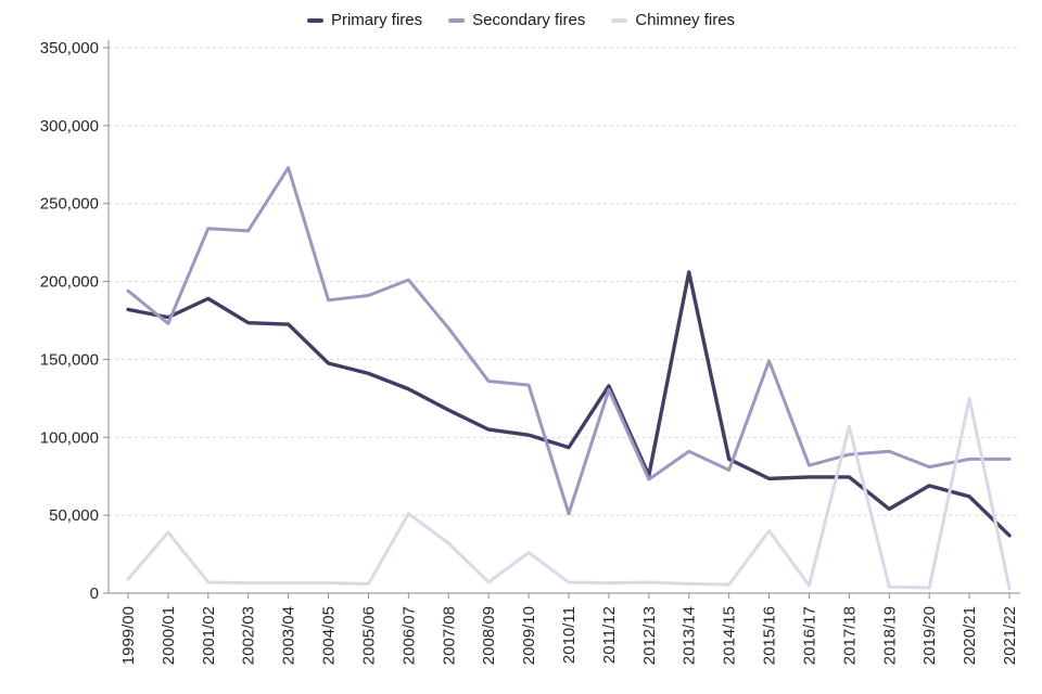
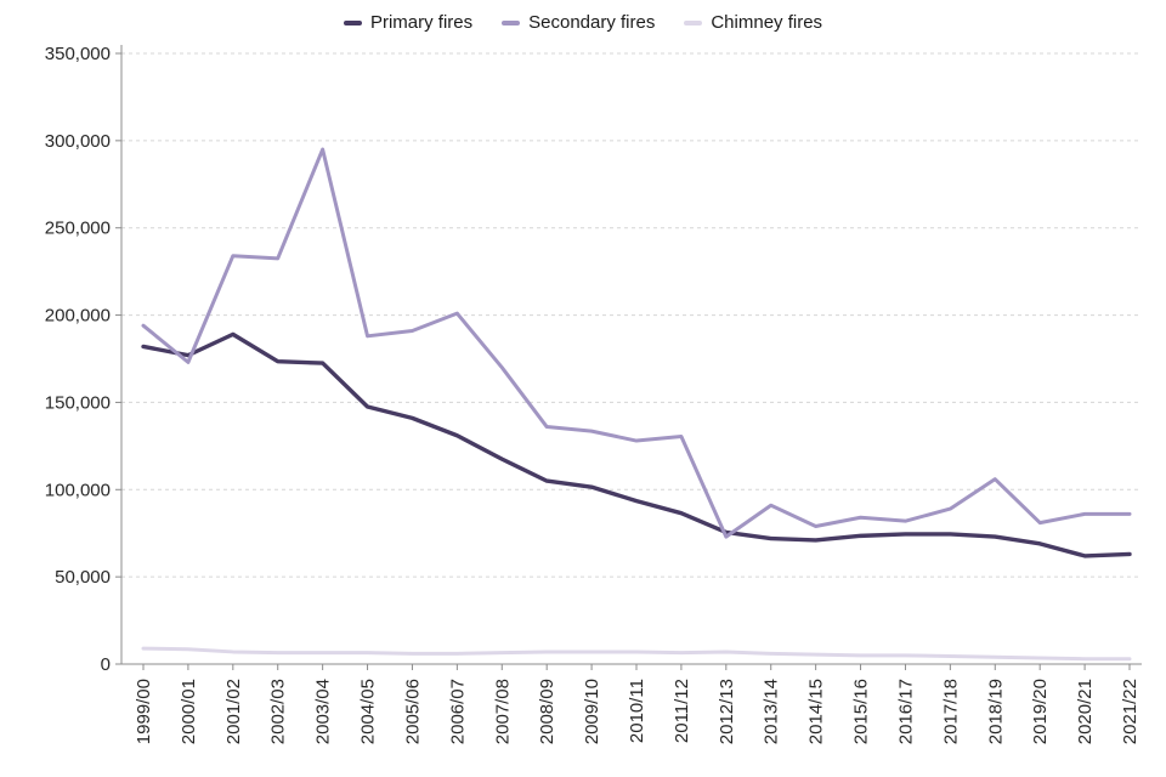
Chimney fires/2000/01: 39000 -> 8000
Secondary fires/2003/04: 273000 -> 295000
Chimney fires/2006/07: 51000 -> 6000
Chimney fires/2007/08: 32000 -> 6000
Chimney fires/2009/10: 26000 -> 7000
Secondary fires/2010/11: 51000 -> 128000
Primary fires/2011/12: 133000 -> 86000
Primary fires/2013/14: 206000 -> 72000
Primary fires/2014/15: 86000 -> 71000
Secondary fires/2015/16: 149000 -> 84000
Chimney fires/2015/16: 40000 -> 5000
Chimney fires/2017/18: 107000 -> 4000
Primary fires/2018/19: 54000 -> 73000
Secondary fires/2018/19: 91000 -> 106000
Chimney fires/2020/21: 125000 -> 3000
Primary fires/2021/22: 37000 -> 63000
